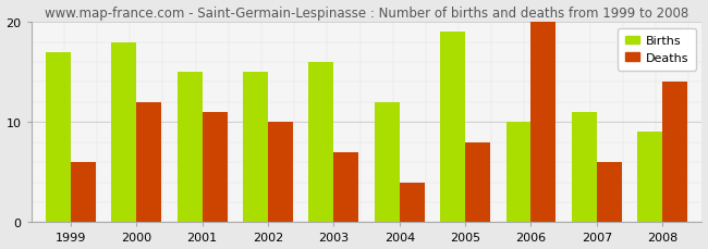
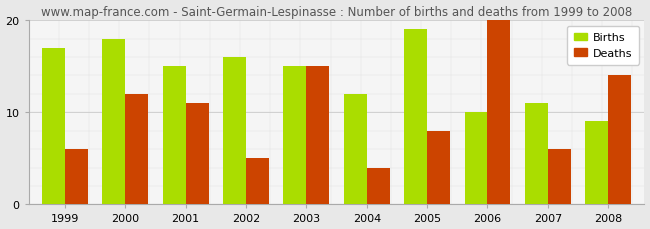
Births/2002: 15 -> 16
Deaths/2002: 10 -> 5
Births/2003: 16 -> 15
Deaths/2003: 7 -> 15
